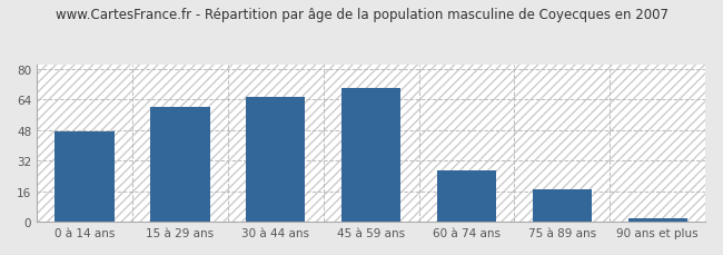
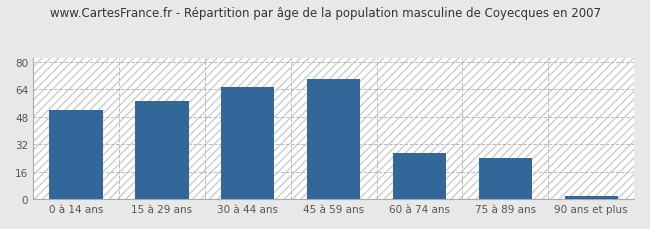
0 à 14 ans: 47 -> 52
15 à 29 ans: 60 -> 57
75 à 89 ans: 17 -> 24
